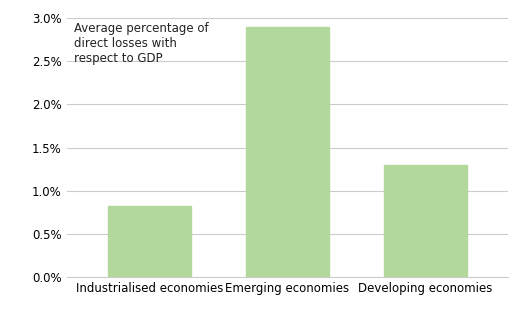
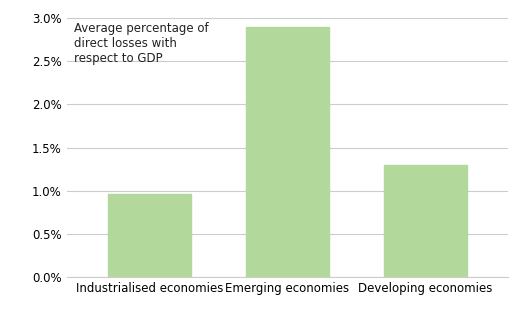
Industrialised economies: 0.83% -> 0.96%
